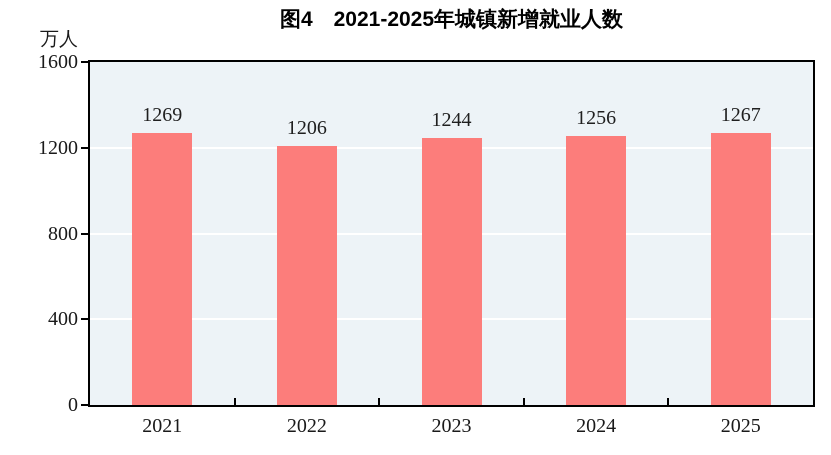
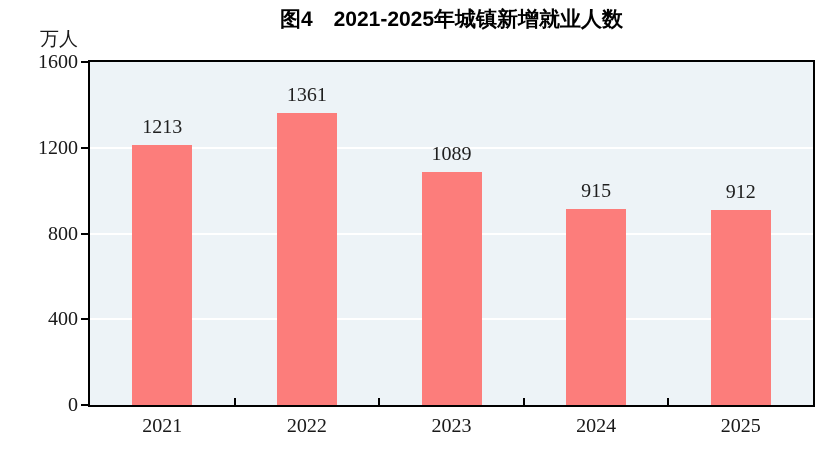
2021: 1269 -> 1213
2022: 1206 -> 1361
2023: 1244 -> 1089
2024: 1256 -> 915
2025: 1267 -> 912
